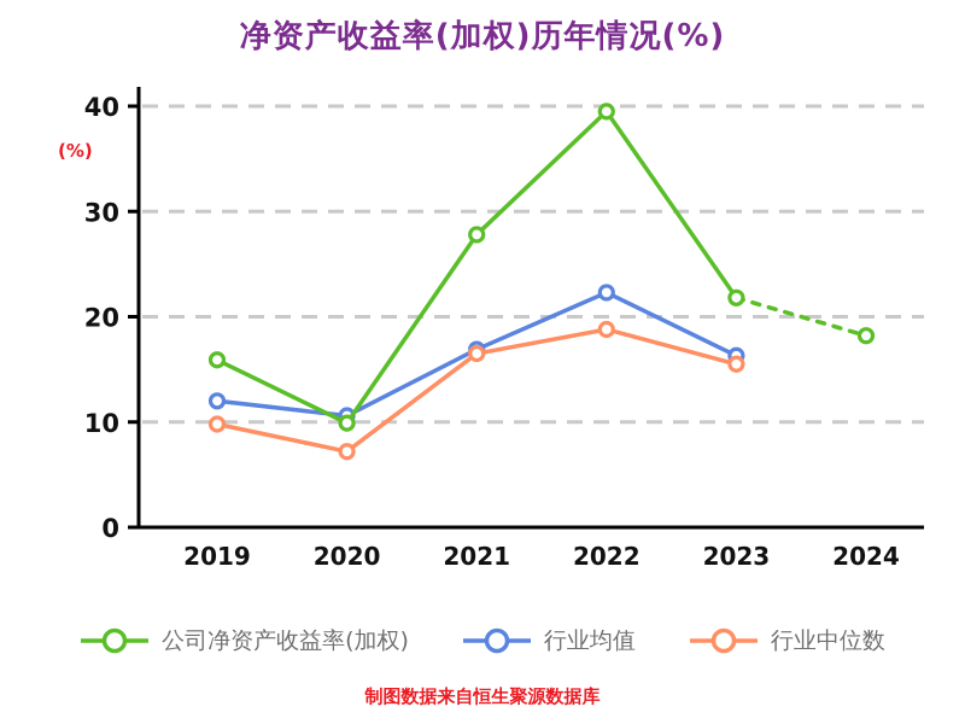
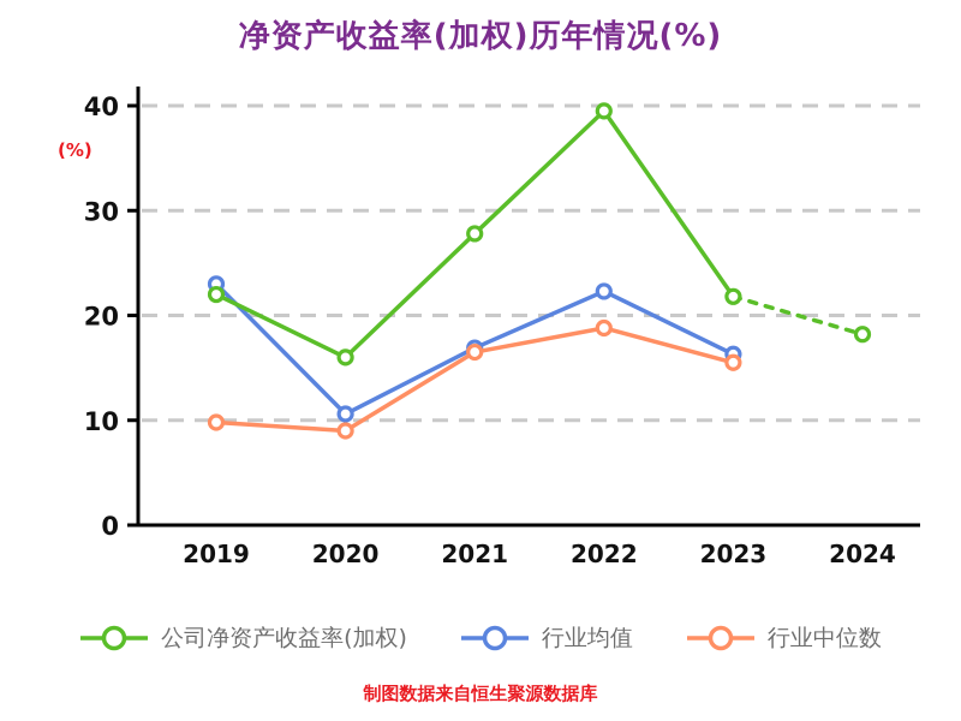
公司净资产收益率(加权)/2019: 16 -> 22
行业均值/2019: 12 -> 23
公司净资产收益率(加权)/2020: 10 -> 16
行业中位数/2020: 7 -> 9
